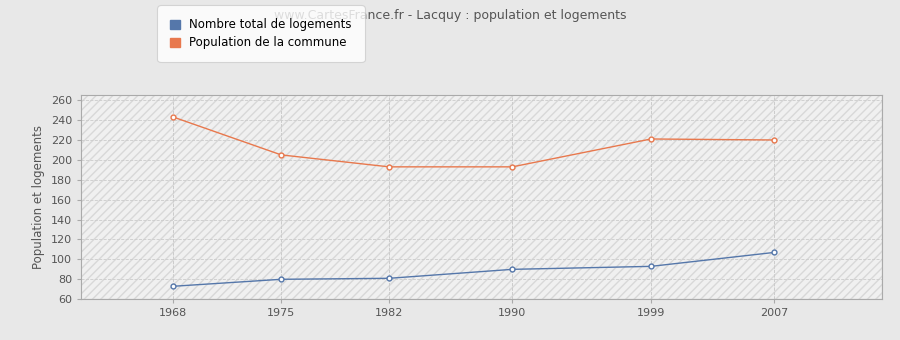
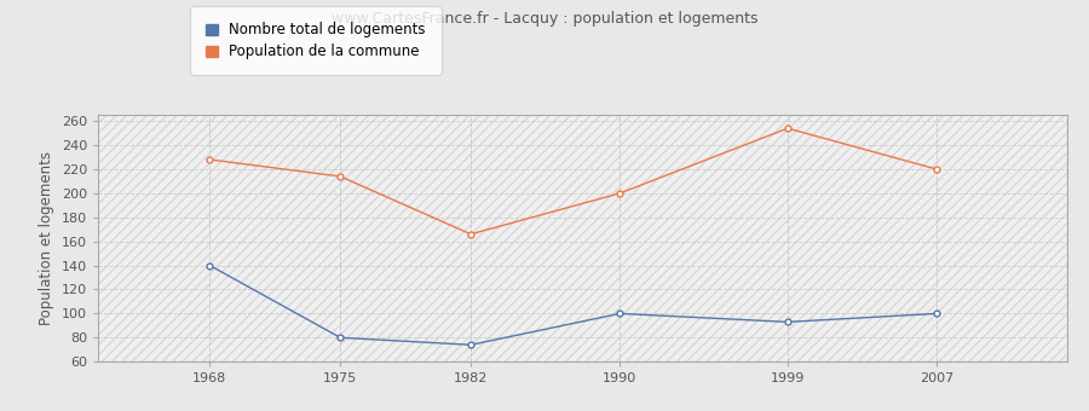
Nombre total de logements/1968: 73 -> 140
Population de la commune/1968: 243 -> 228
Population de la commune/1975: 205 -> 214
Nombre total de logements/1982: 81 -> 74
Population de la commune/1982: 193 -> 166
Nombre total de logements/1990: 90 -> 100
Population de la commune/1990: 193 -> 200
Population de la commune/1999: 221 -> 254
Nombre total de logements/2007: 107 -> 100
